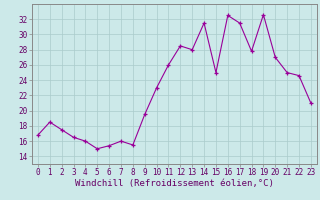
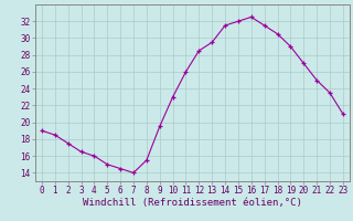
0: 16.8 -> 19.0
6: 15.4 -> 14.5
7: 16.0 -> 14.0
13: 28.0 -> 29.5
15: 25.0 -> 32.0
18: 27.8 -> 30.5
19: 32.6 -> 29.0
22: 24.6 -> 23.5
